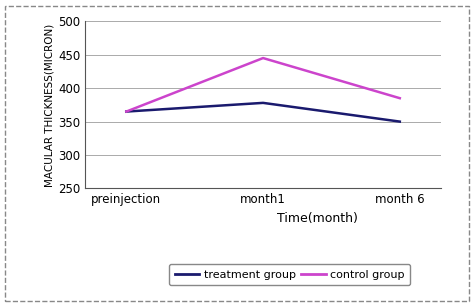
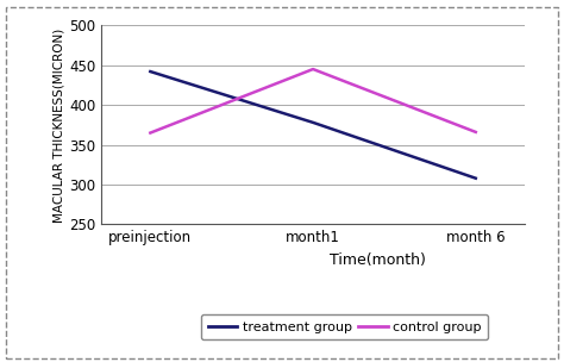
treatment group/preinjection: 365 -> 442
treatment group/month 6: 350 -> 308
control group/month 6: 385 -> 366
